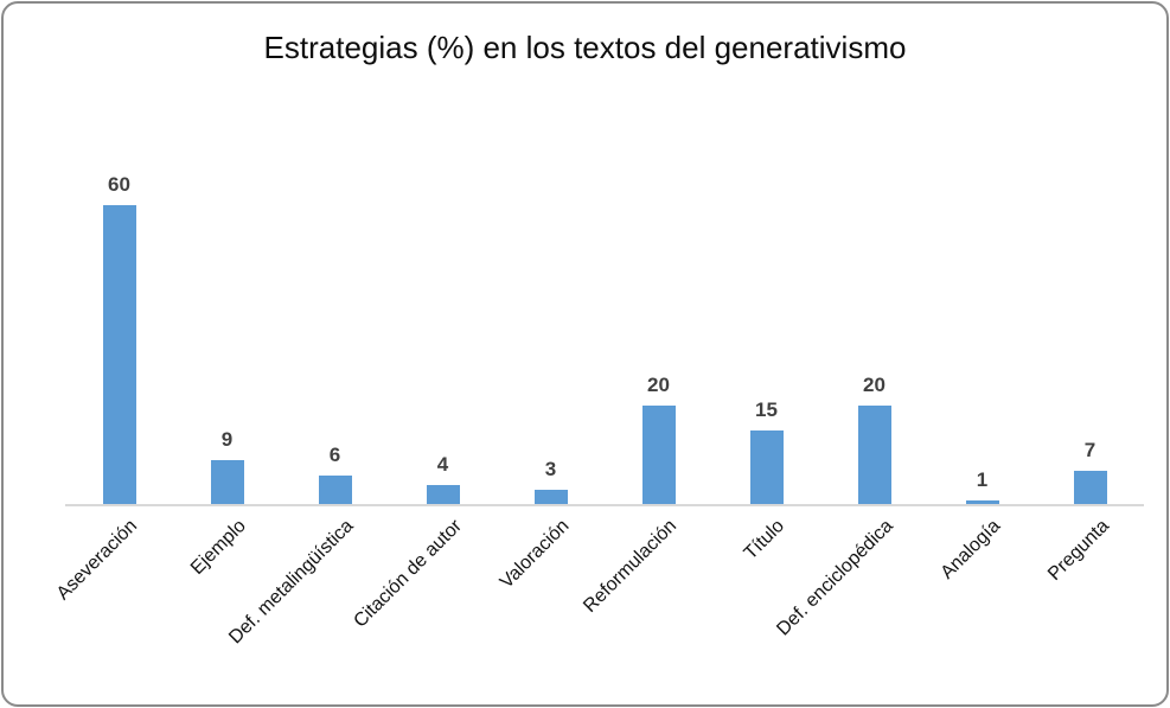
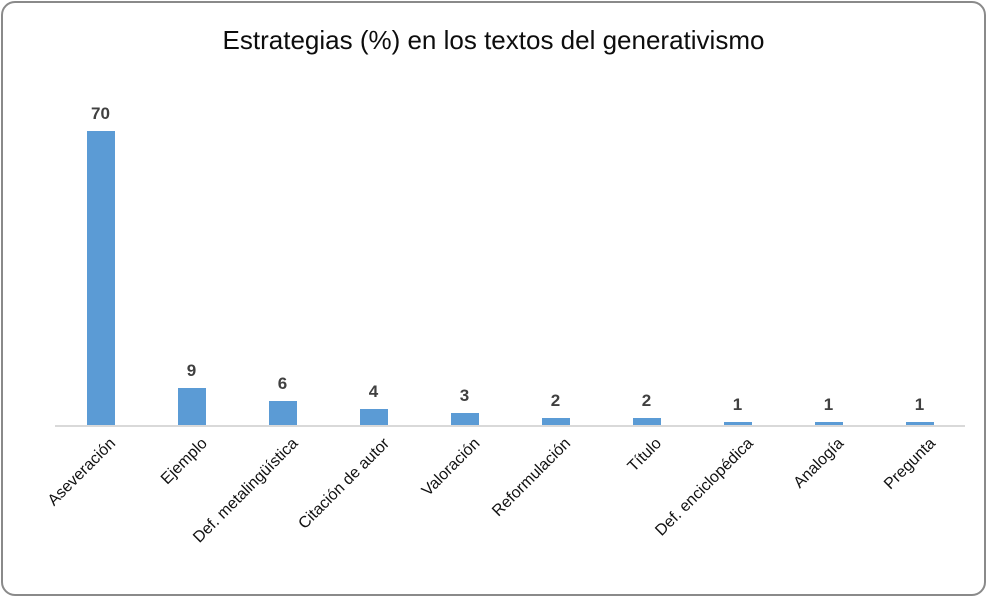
Aseveración: 60 -> 70
Reformulación: 20 -> 2
Título: 15 -> 2
Def. enciclopédica: 20 -> 1
Pregunta: 7 -> 1
